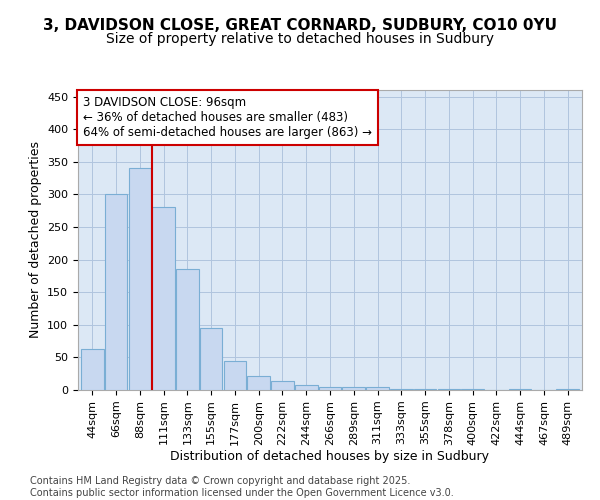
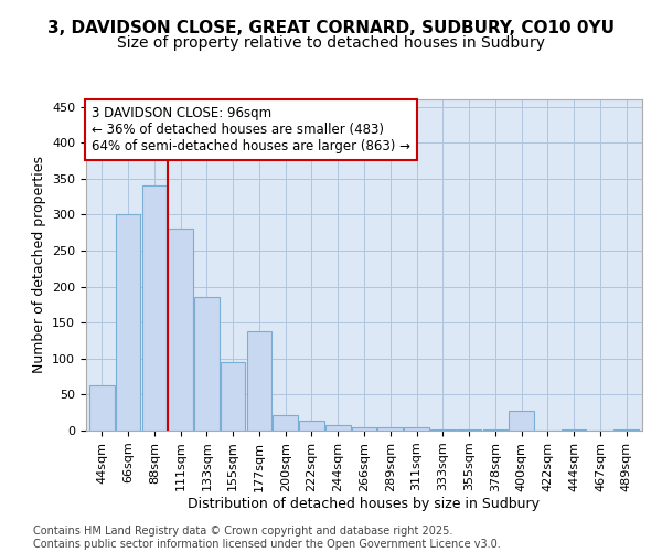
177sqm: 45 -> 138
400sqm: 2 -> 28
